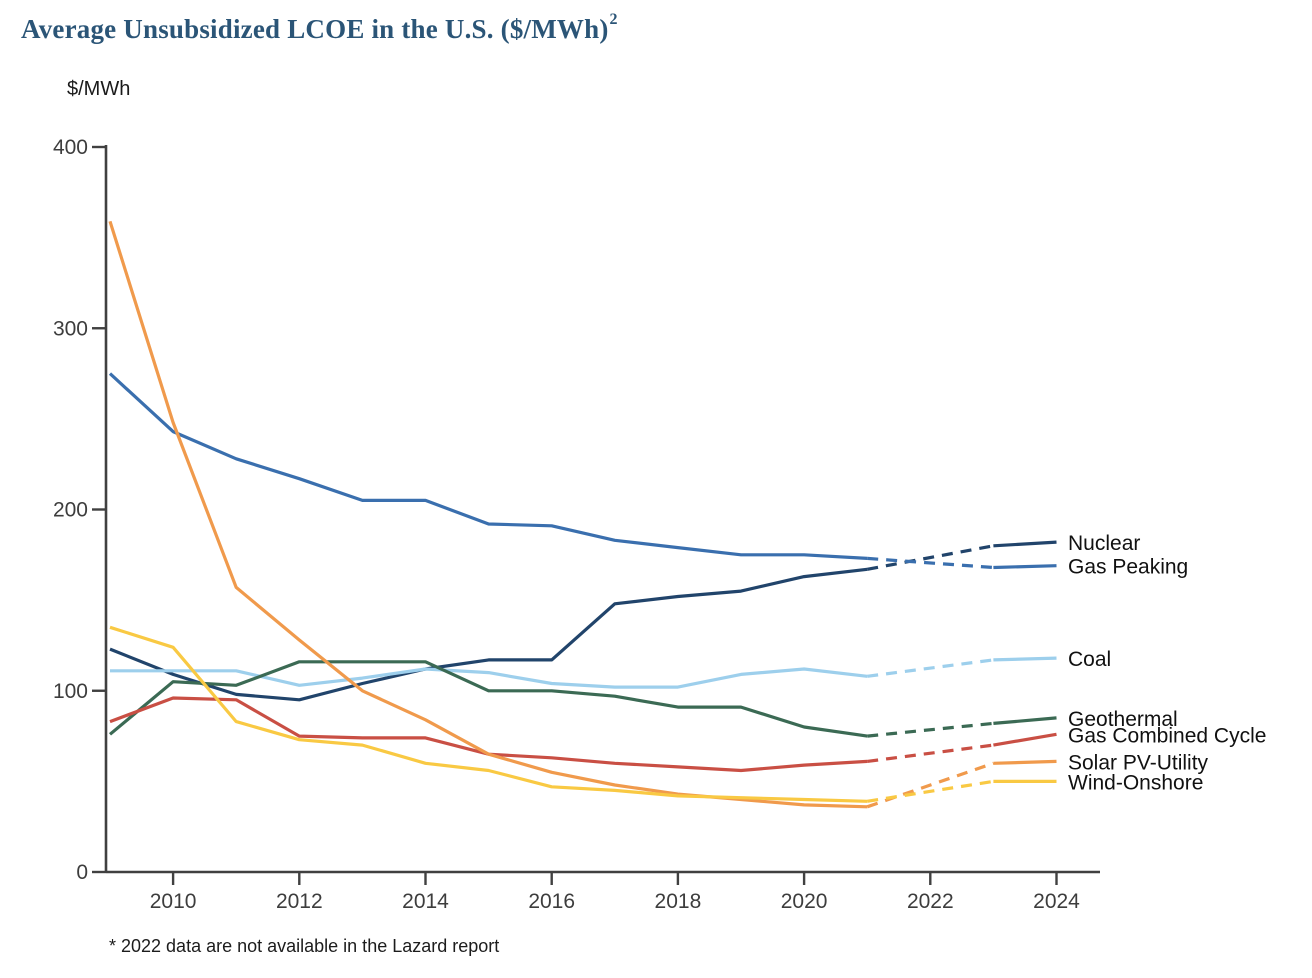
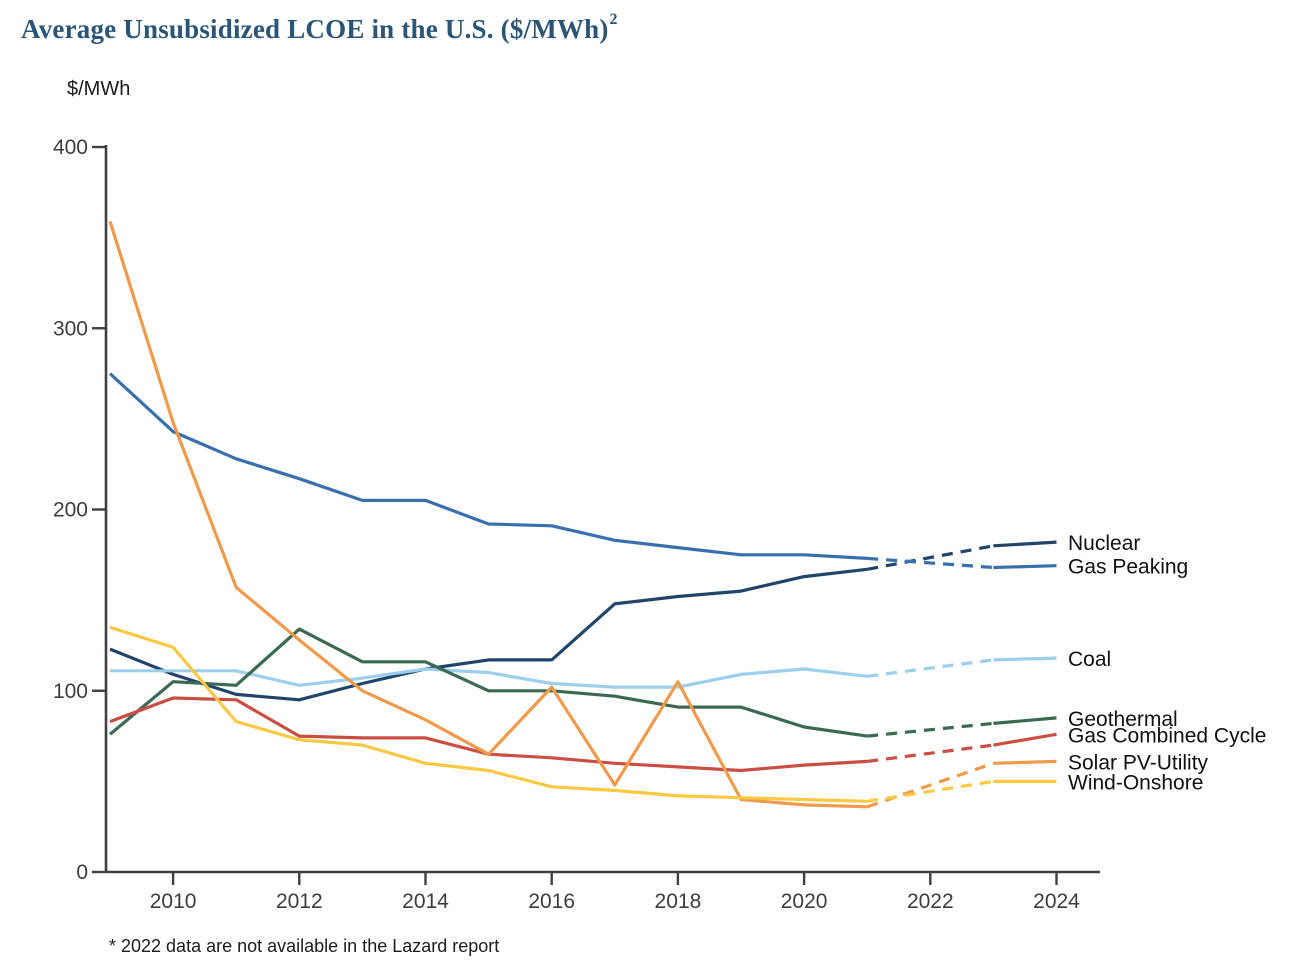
Geothermal/2012: 116 -> 134
Solar PV-Utility/2016: 55 -> 102
Solar PV-Utility/2018: 43 -> 105
